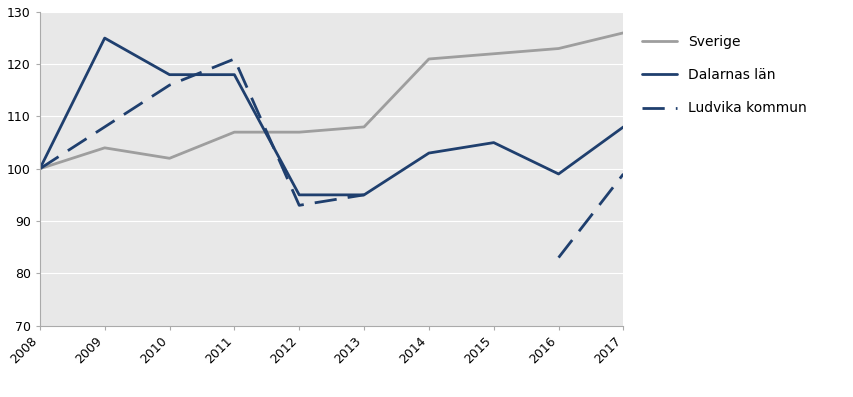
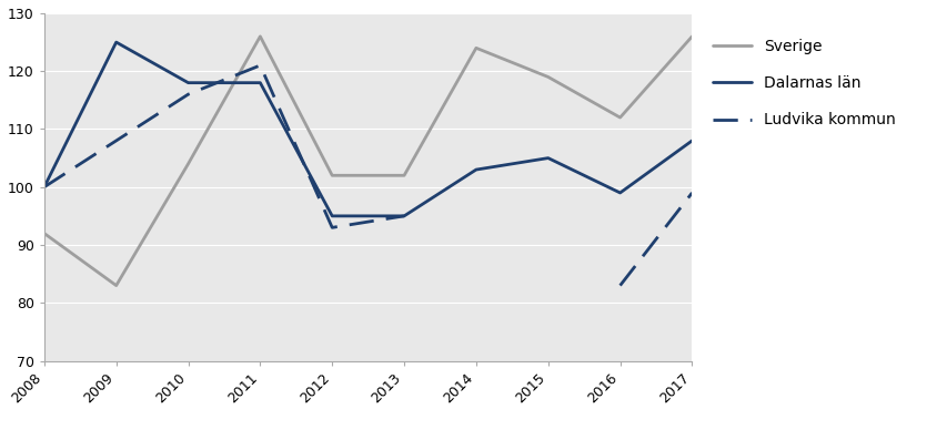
Sverige/2008: 100 -> 92
Sverige/2009: 104 -> 83
Sverige/2010: 102 -> 104
Sverige/2011: 107 -> 126
Sverige/2012: 107 -> 102
Sverige/2013: 108 -> 102
Sverige/2014: 121 -> 124
Sverige/2015: 122 -> 119
Sverige/2016: 123 -> 112
